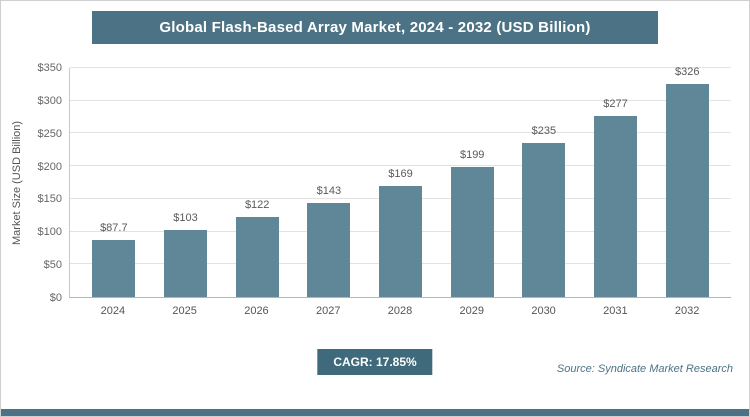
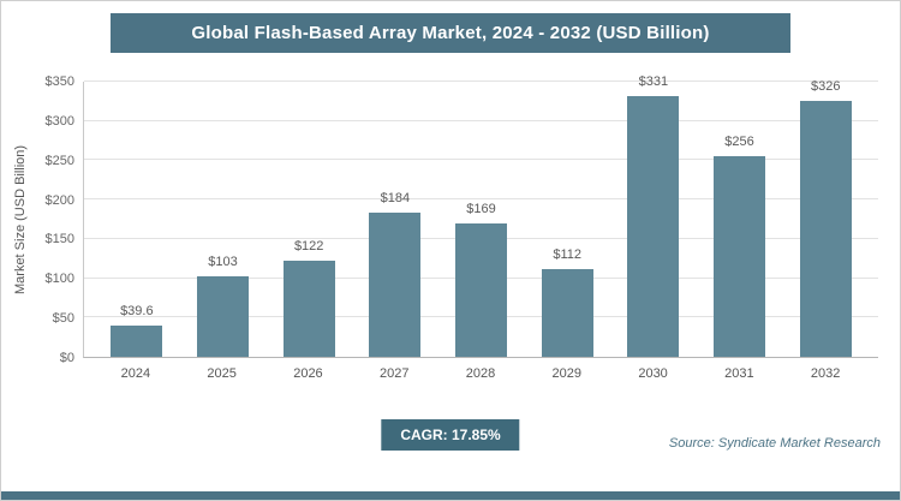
2024: $87.7 -> $39.6
2027: $143 -> $184
2029: $199 -> $112
2030: $235 -> $331
2031: $277 -> $256
